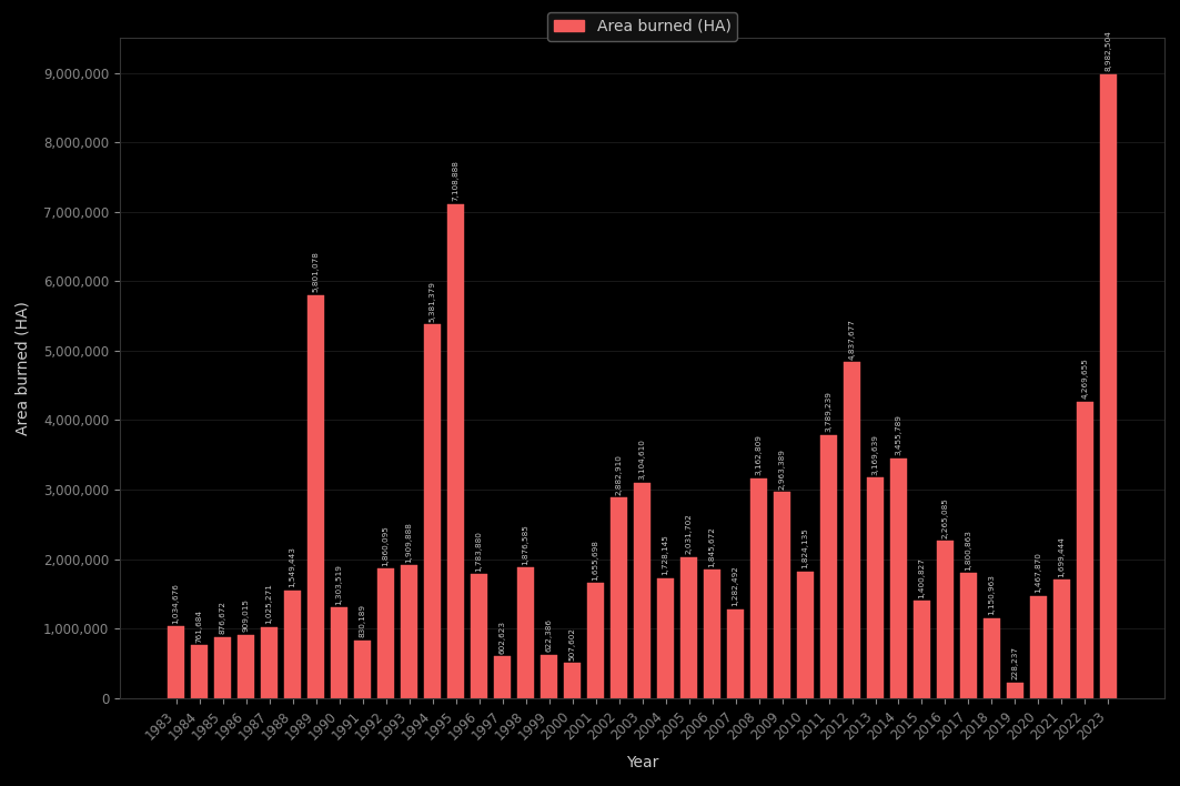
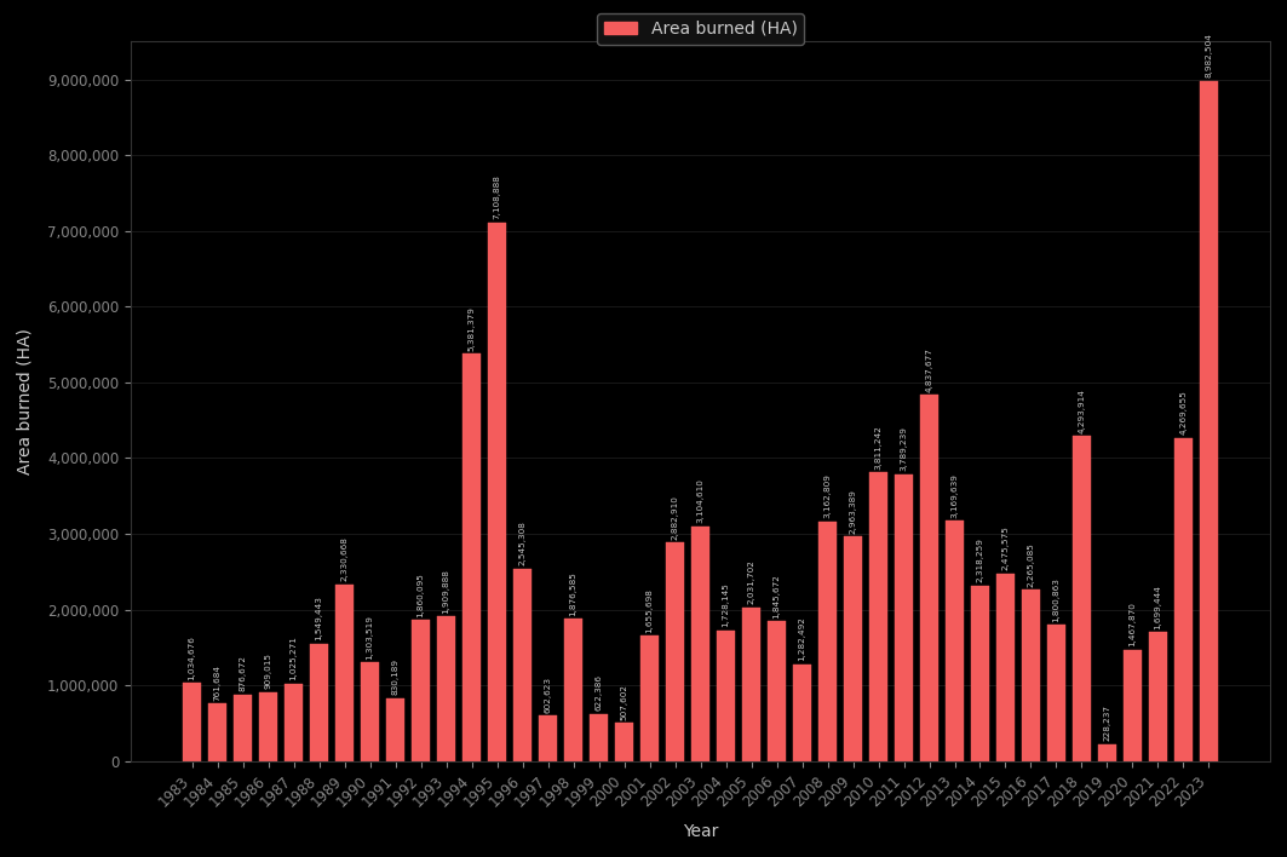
1989: 5,801,078 -> 2,330,668
1996: 1,783,880 -> 2,545,308
2010: 1,824,135 -> 3,811,242
2014: 3,455,789 -> 2,318,259
2015: 1,400,827 -> 2,475,575
2018: 1,150,963 -> 4,293,914
